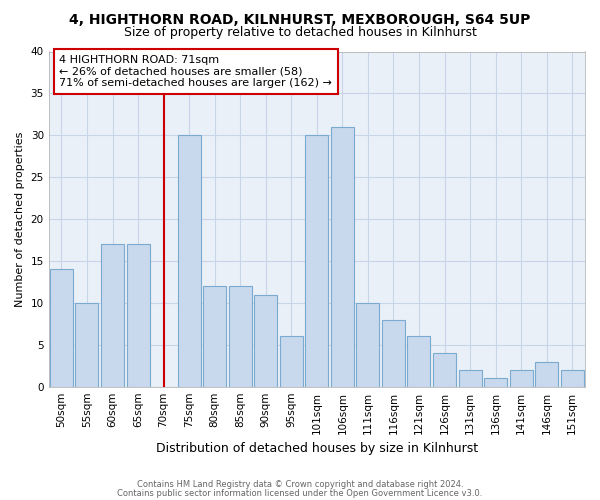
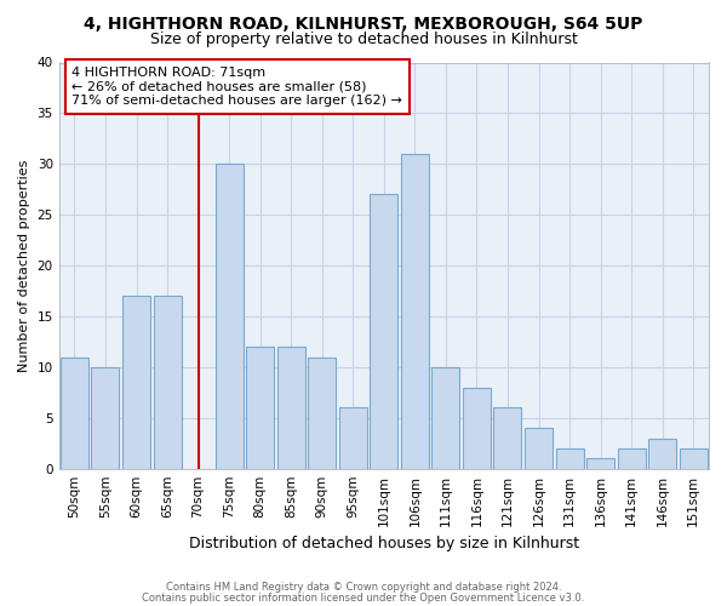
50sqm: 14 -> 11
101sqm: 30 -> 27
